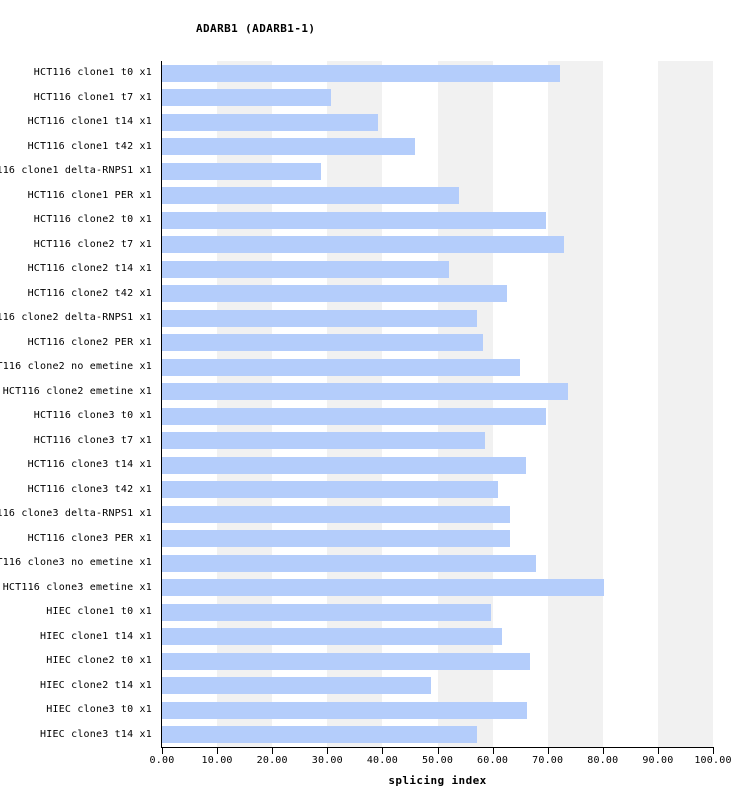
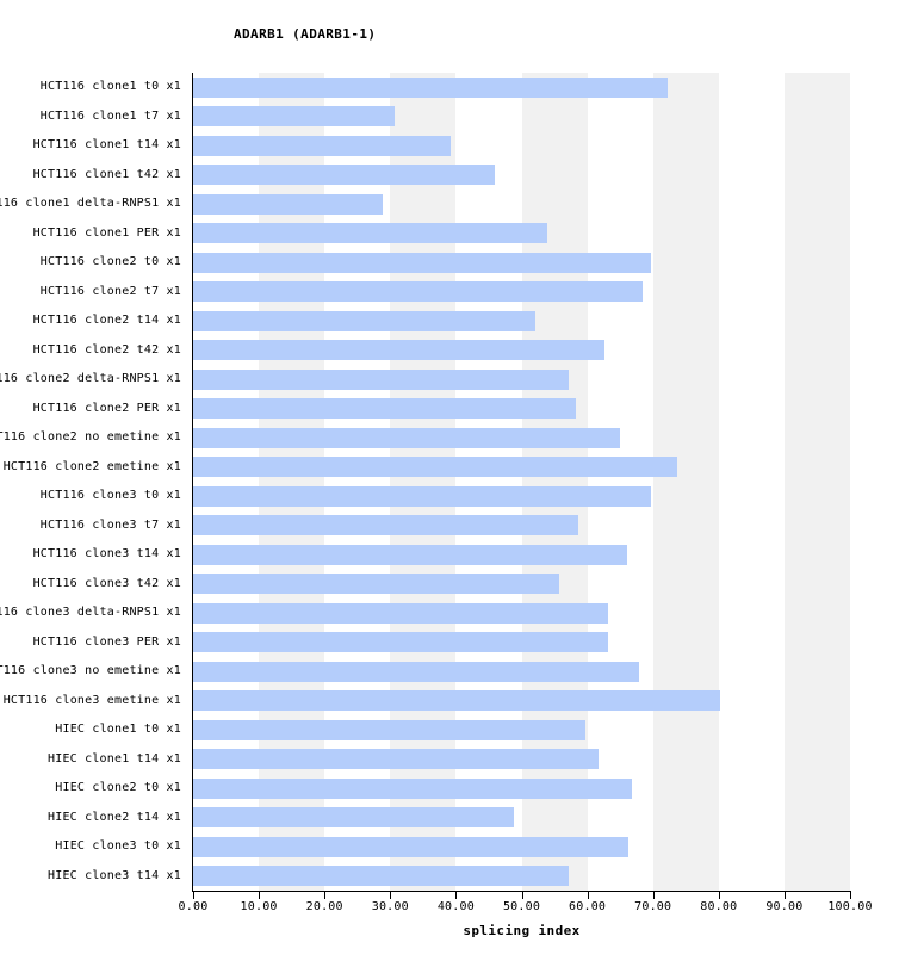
HCT116 clone2 t7 x1: 73 -> 68
HCT116 clone3 t42 x1: 61 -> 56
